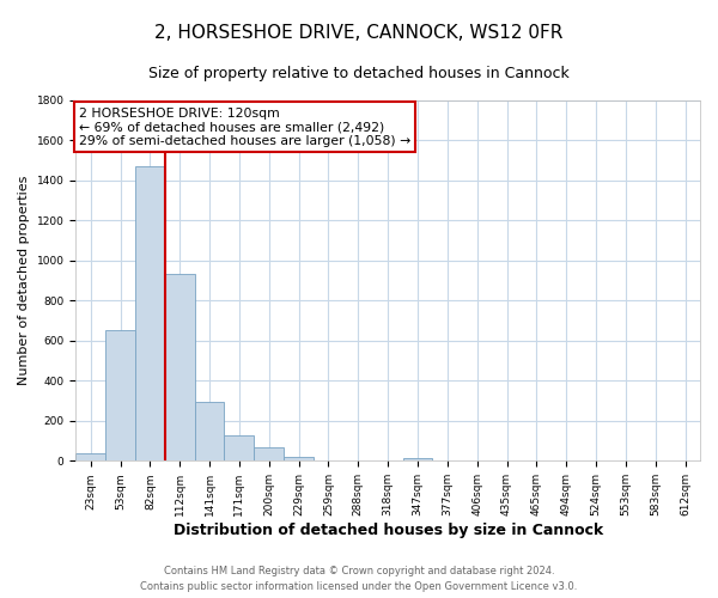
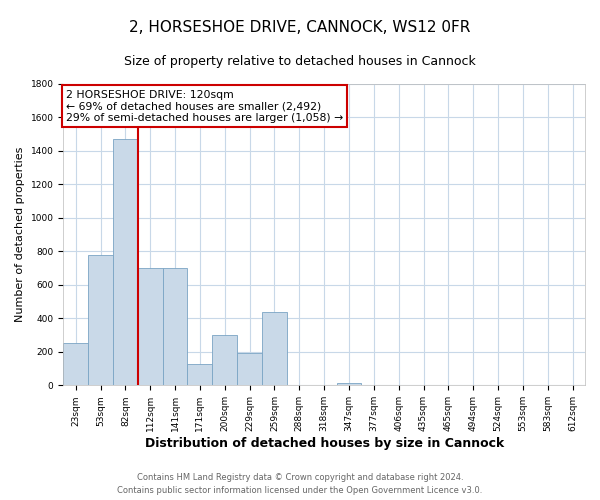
23sqm: 40 -> 250
53sqm: 650 -> 780
112sqm: 940 -> 700
141sqm: 300 -> 700
200sqm: 60 -> 300
229sqm: 20 -> 190
259sqm: 0 -> 440
